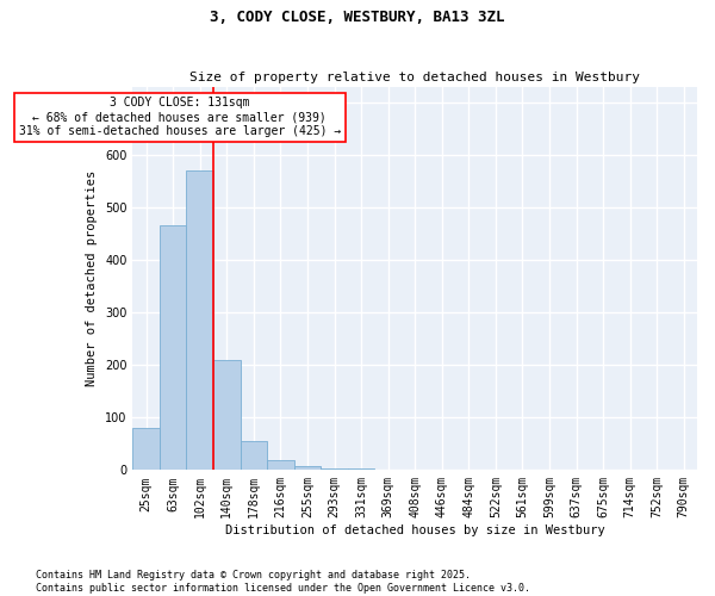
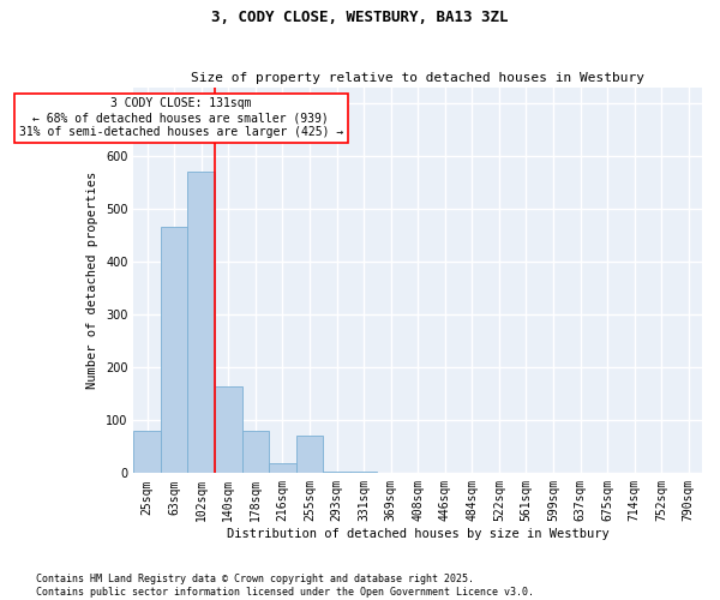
140sqm: 210 -> 165
178sqm: 55 -> 80
255sqm: 8 -> 70
